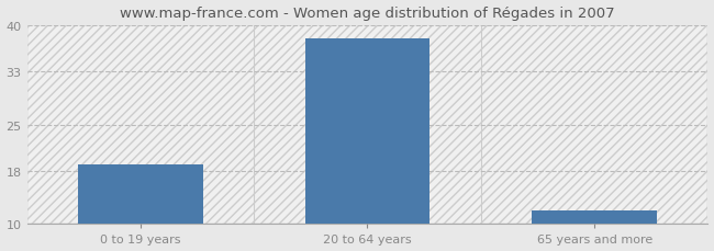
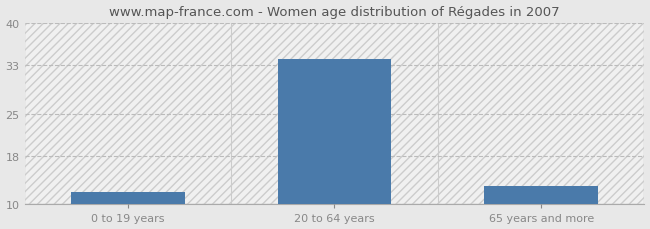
0 to 19 years: 19 -> 12
20 to 64 years: 38 -> 34
65 years and more: 12 -> 13
